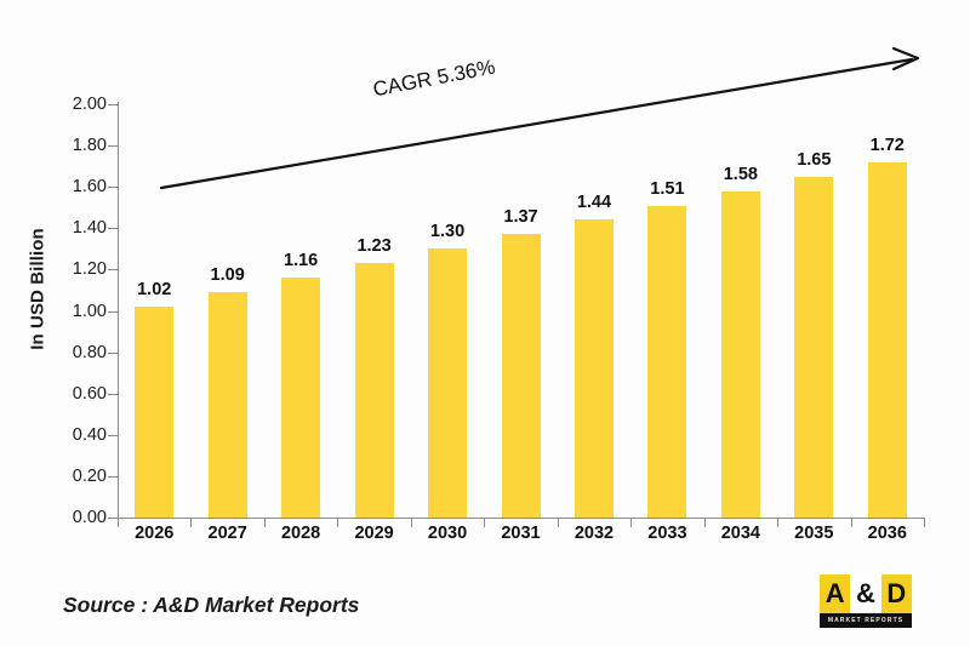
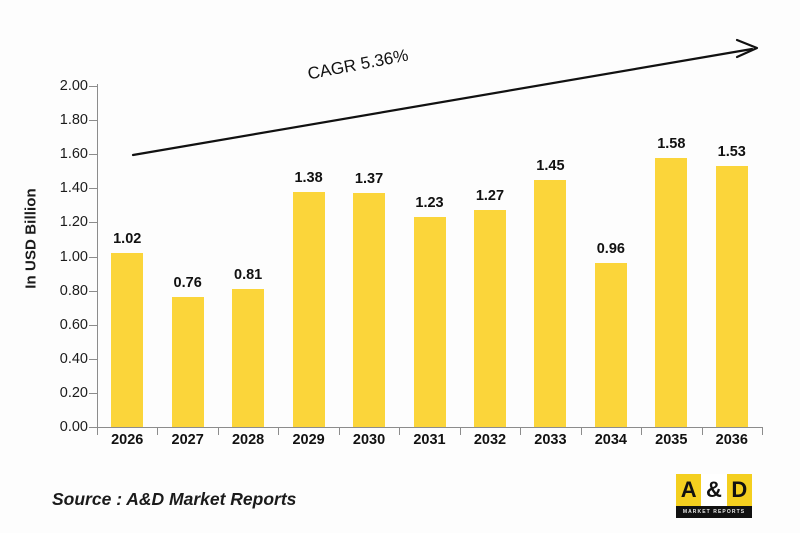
2027: 1.09 -> 0.76
2028: 1.16 -> 0.81
2029: 1.23 -> 1.38
2030: 1.30 -> 1.37
2031: 1.37 -> 1.23
2032: 1.44 -> 1.27
2033: 1.51 -> 1.45
2034: 1.58 -> 0.96
2035: 1.65 -> 1.58
2036: 1.72 -> 1.53
